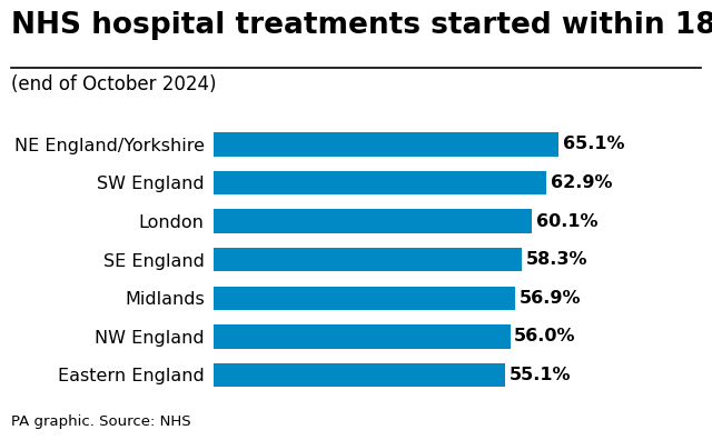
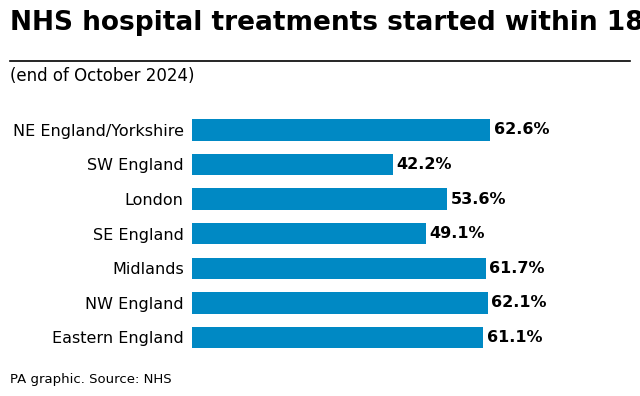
NE England/Yorkshire: 65.1% -> 62.6%
SW England: 62.9% -> 42.2%
London: 60.1% -> 53.6%
SE England: 58.3% -> 49.1%
Midlands: 56.9% -> 61.7%
NW England: 56.0% -> 62.1%
Eastern England: 55.1% -> 61.1%
